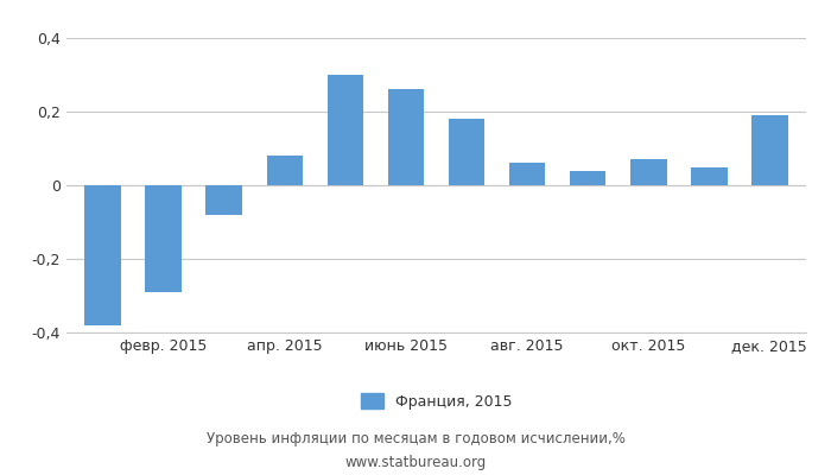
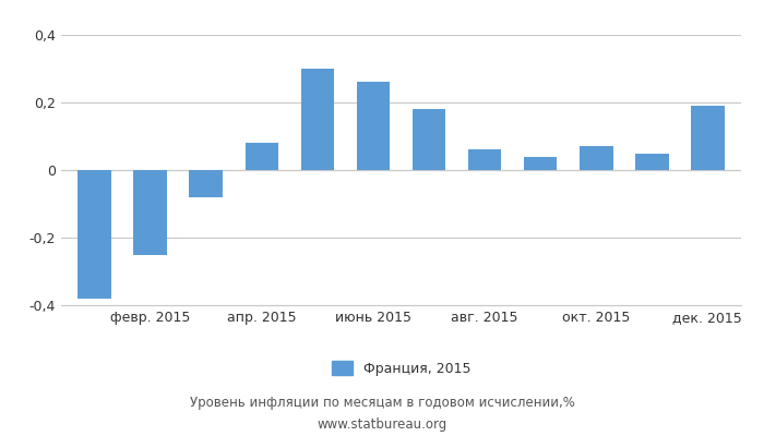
февр. 2015: -0,29 -> -0,25
